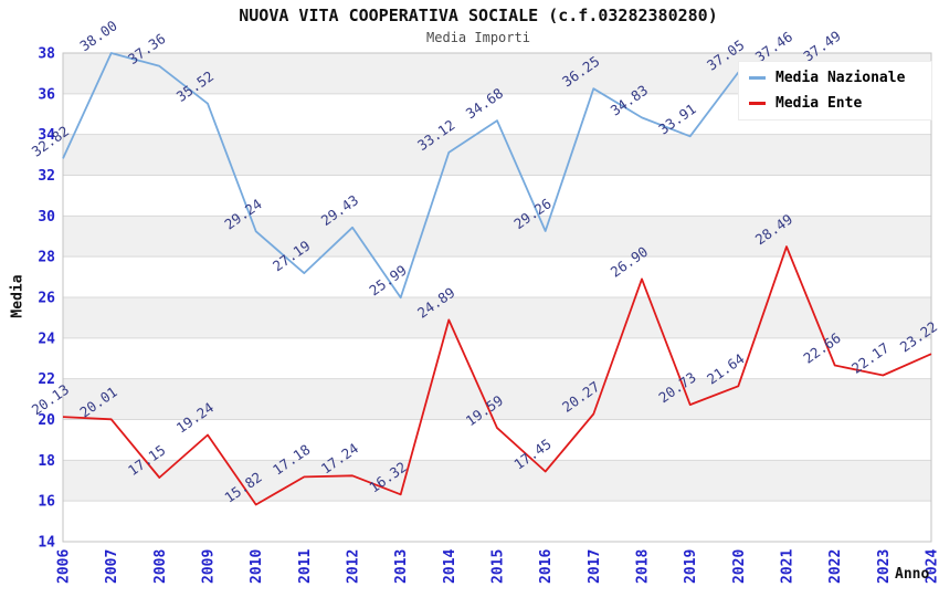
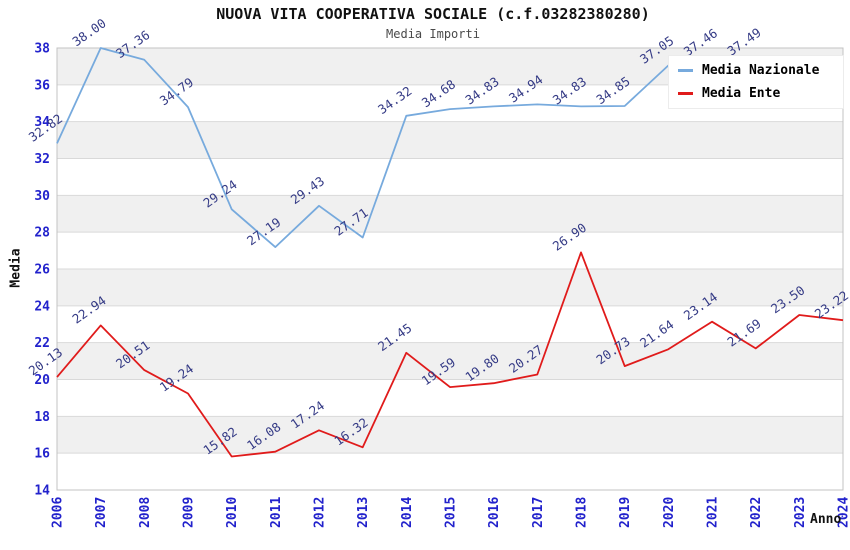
Media Ente/2007: 20.01 -> 22.94
Media Ente/2008: 17.15 -> 20.51
Media Nazionale/2009: 35.52 -> 34.79
Media Ente/2011: 17.18 -> 16.08
Media Nazionale/2013: 25.99 -> 27.71
Media Nazionale/2014: 33.12 -> 34.32
Media Ente/2014: 24.89 -> 21.45
Media Nazionale/2016: 29.26 -> 34.83
Media Ente/2016: 17.45 -> 19.80
Media Nazionale/2017: 36.25 -> 34.94
Media Nazionale/2019: 33.91 -> 34.85
Media Ente/2021: 28.49 -> 23.14
Media Ente/2022: 22.66 -> 21.69
Media Ente/2023: 22.17 -> 23.50
